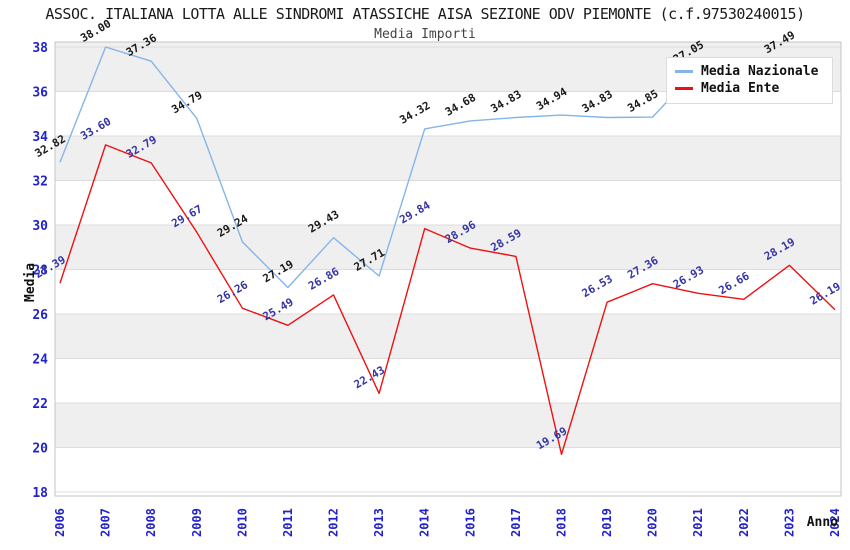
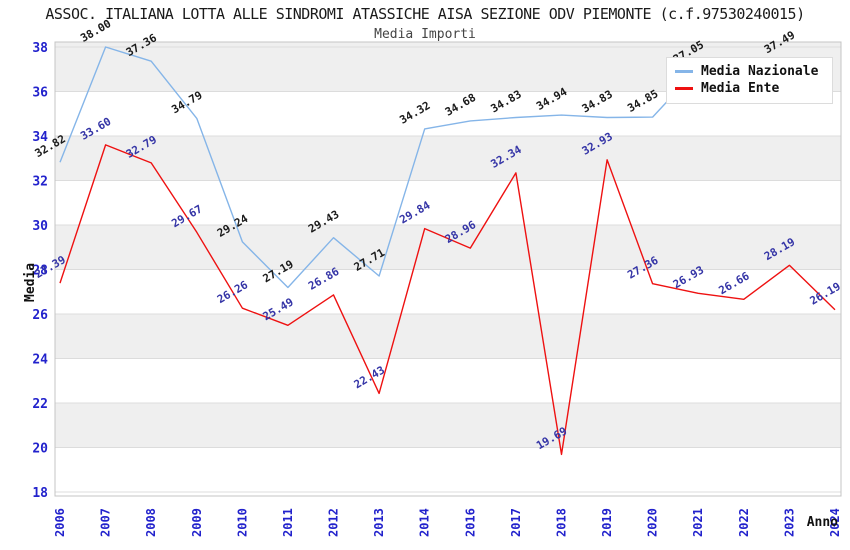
Media Ente/2017: 28.59 -> 32.34
Media Ente/2019: 26.53 -> 32.93
